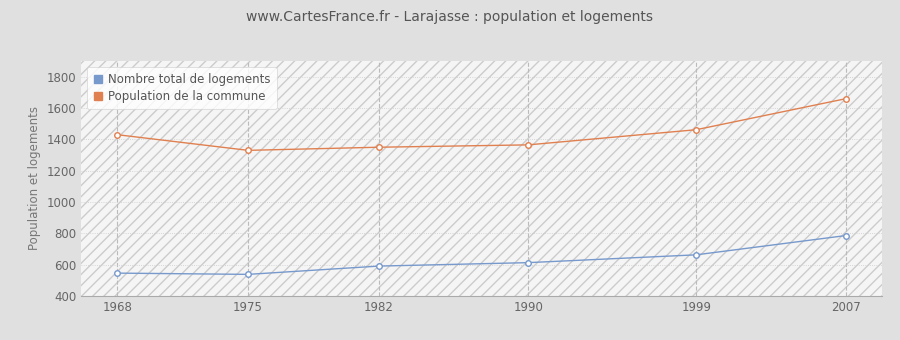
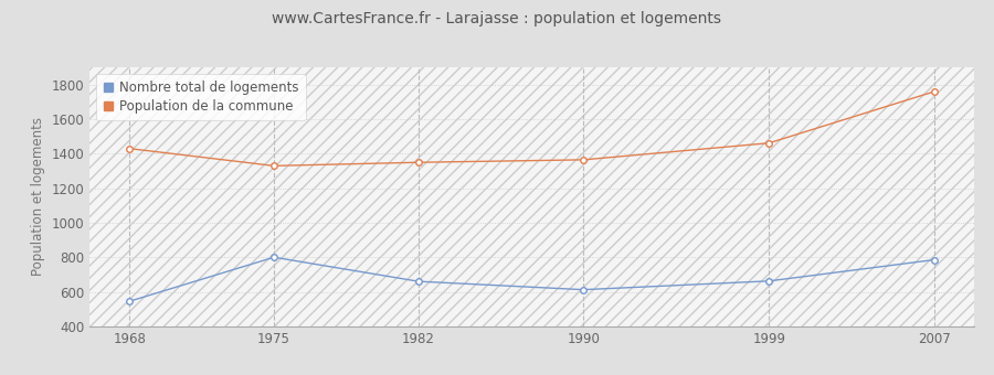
Nombre total de logements/1975: 540 -> 800
Nombre total de logements/1982: 590 -> 660
Population de la commune/2007: 1660 -> 1760
